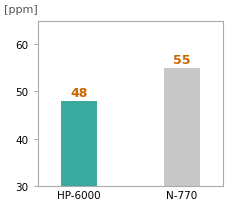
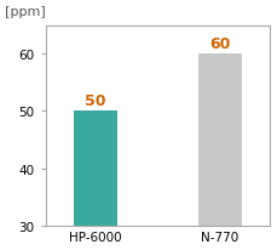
HP-6000: 48 -> 50
N-770: 55 -> 60
